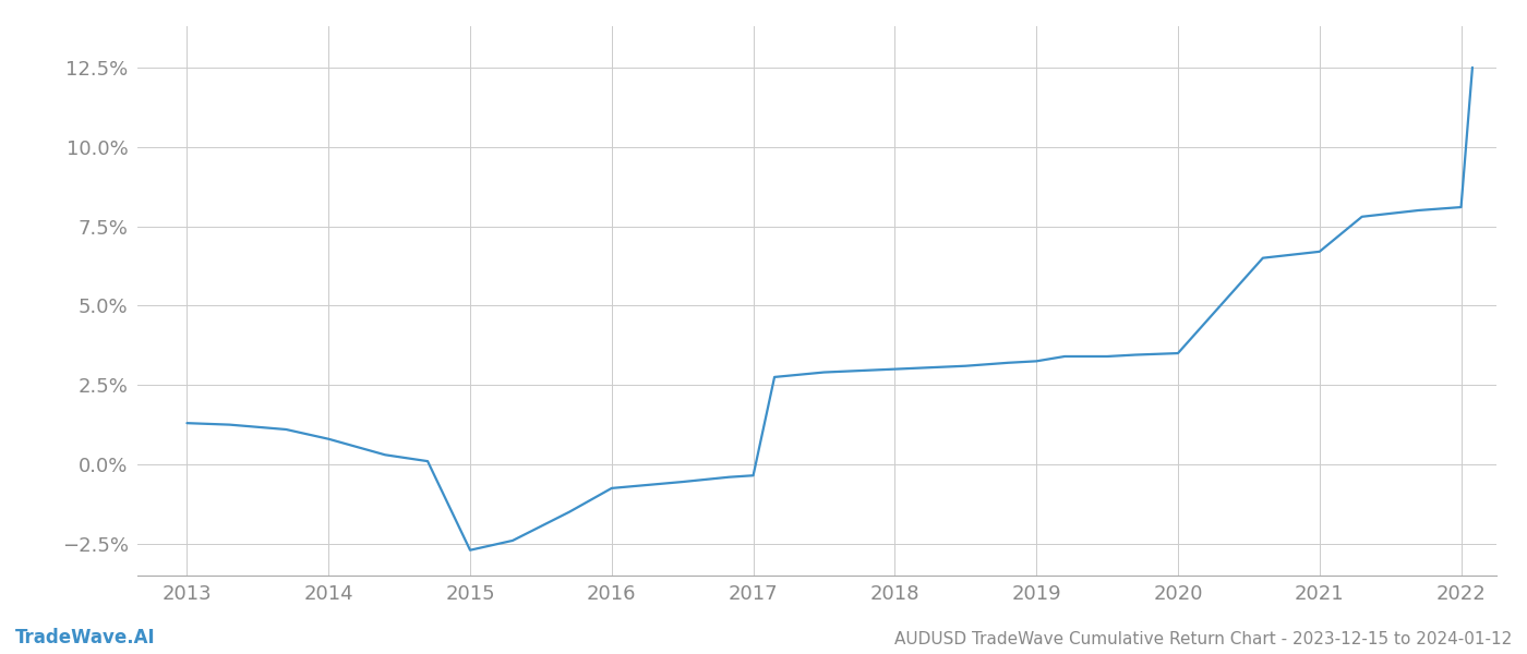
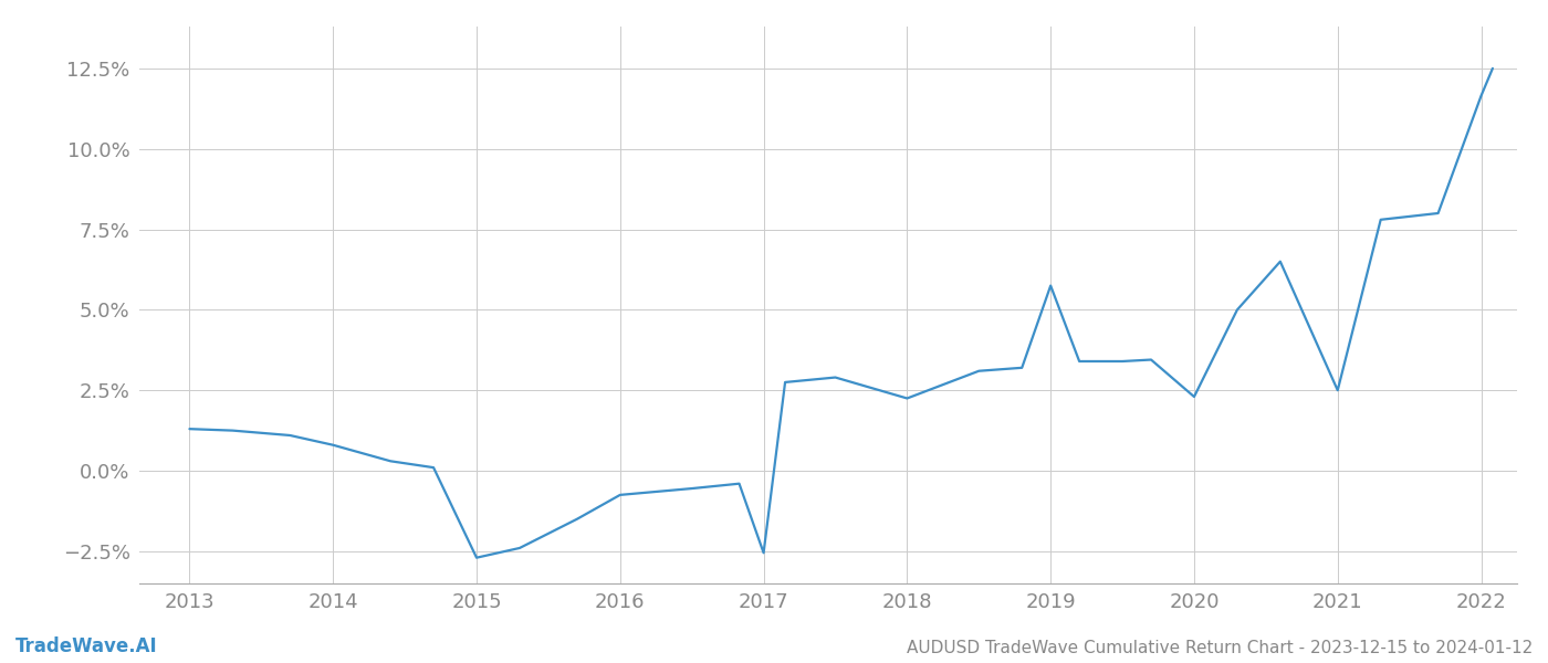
2017: -0.35% -> -2.55%
2018: 3.00% -> 2.25%
2019: 3.25% -> 5.75%
2020: 3.50% -> 2.30%
2021: 6.70% -> 2.50%
2022: 8.10% -> 11.65%
